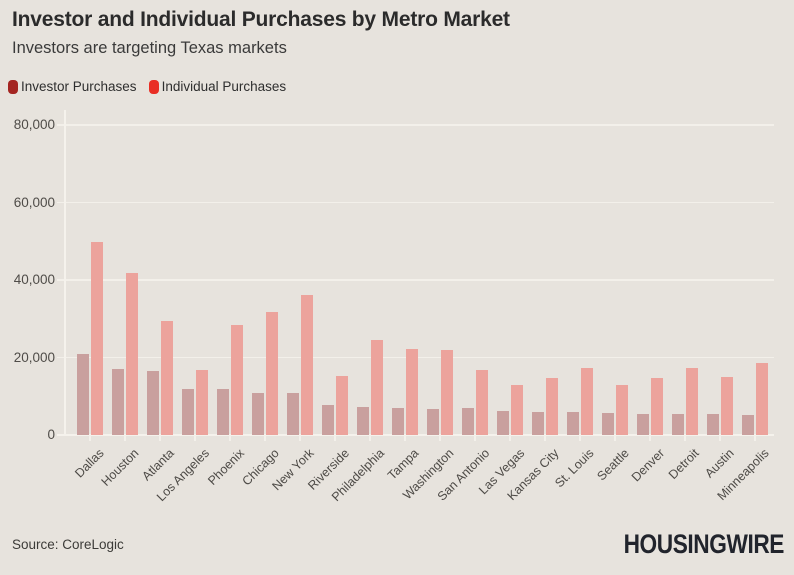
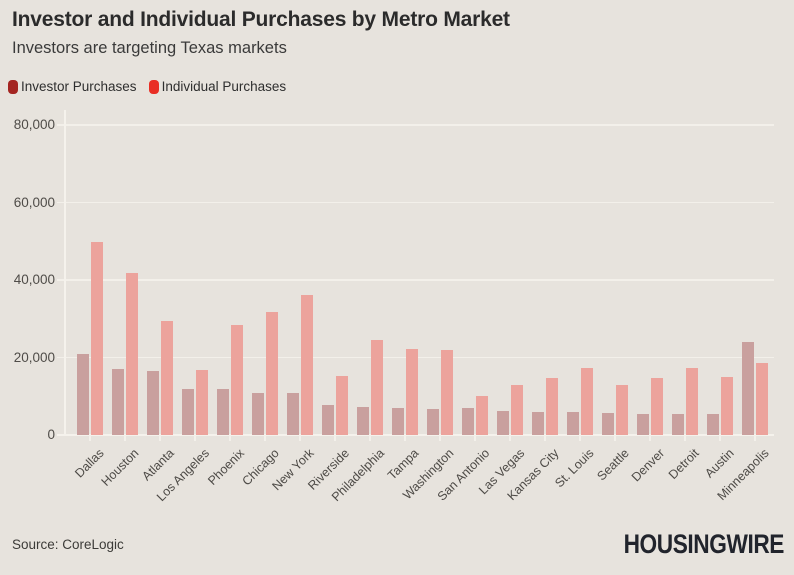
Individual Purchases/San Antonio: 17000 -> 10000
Investor Purchases/Minneapolis: 5000 -> 24000
